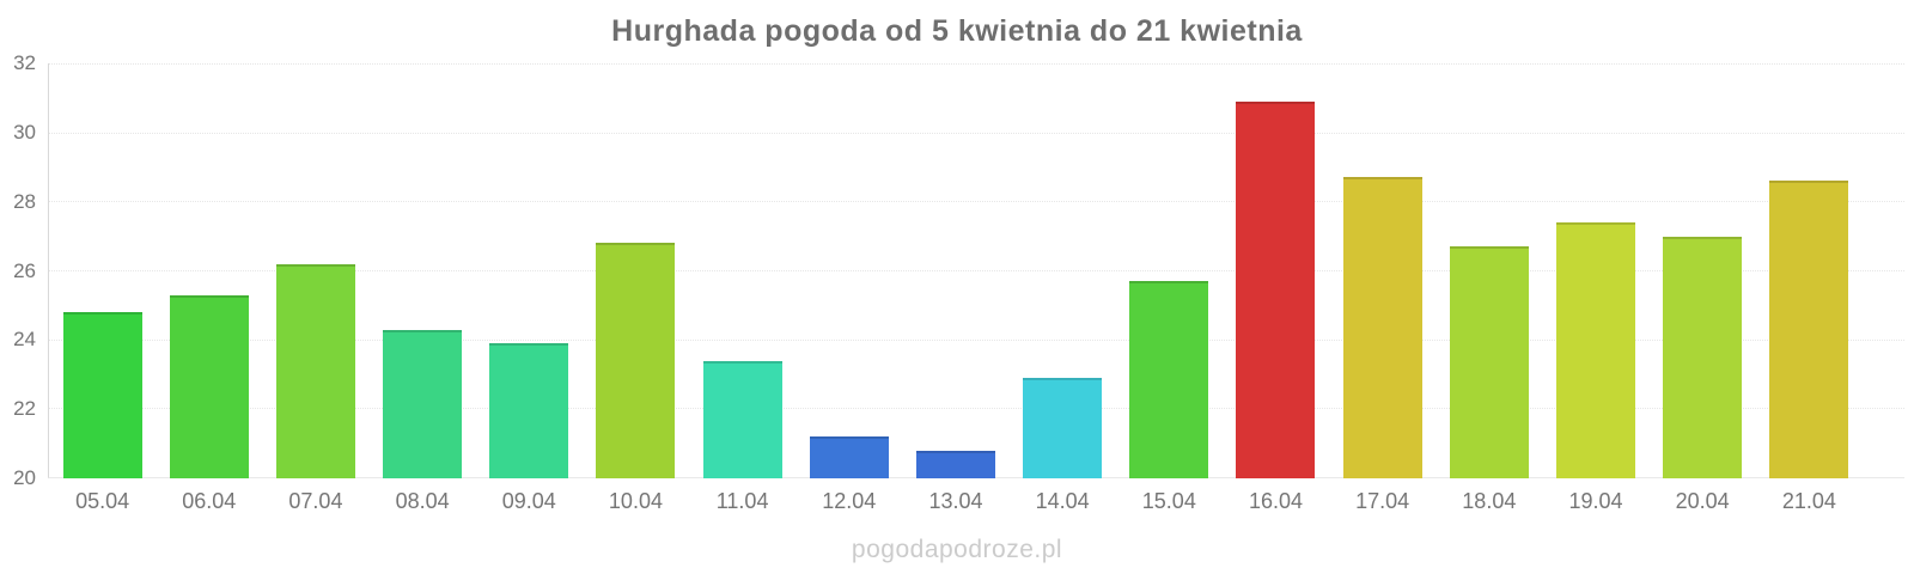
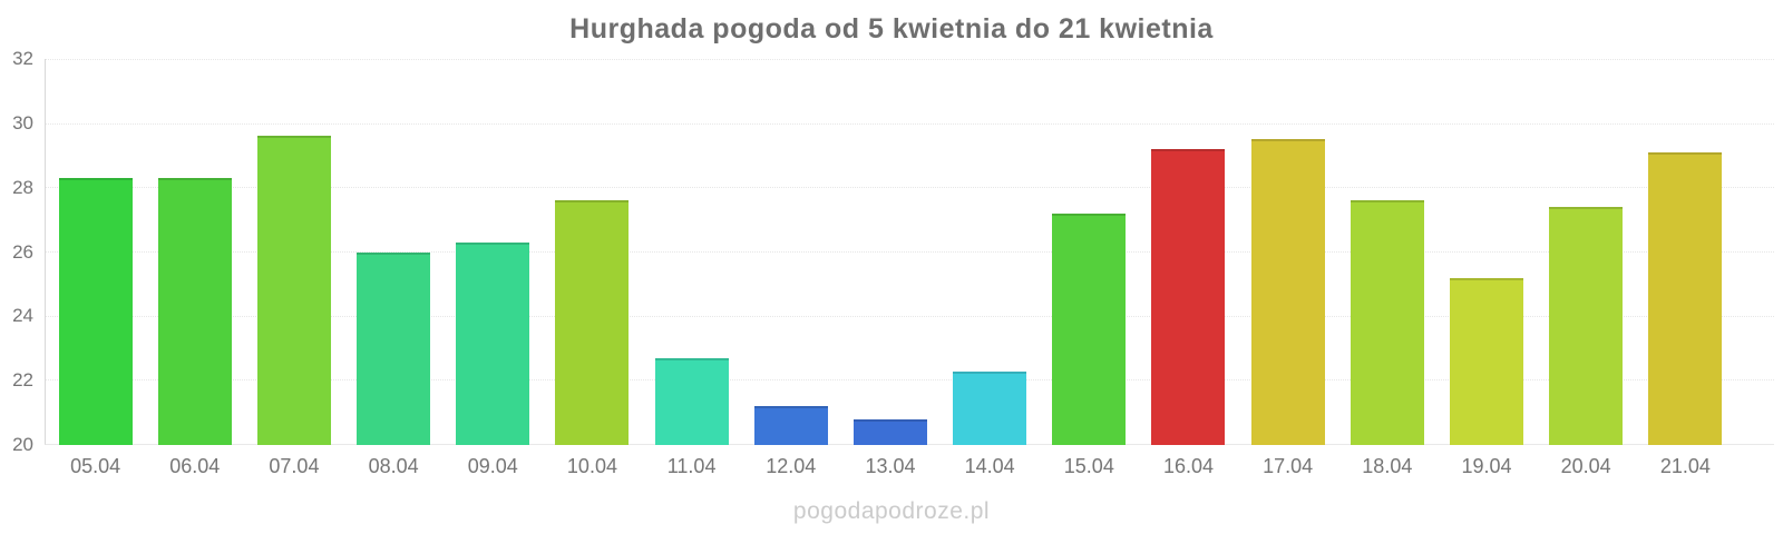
05.04: 24.8 -> 28.3
06.04: 25.3 -> 28.3
07.04: 26.2 -> 29.6
08.04: 24.3 -> 26.0
09.04: 23.9 -> 26.3
10.04: 26.8 -> 27.6
11.04: 23.4 -> 22.7
14.04: 22.9 -> 22.3
15.04: 25.7 -> 27.2
16.04: 30.9 -> 29.2
17.04: 28.7 -> 29.5
18.04: 26.7 -> 27.6
19.04: 27.4 -> 25.2
20.04: 27.0 -> 27.4
21.04: 28.6 -> 29.1
